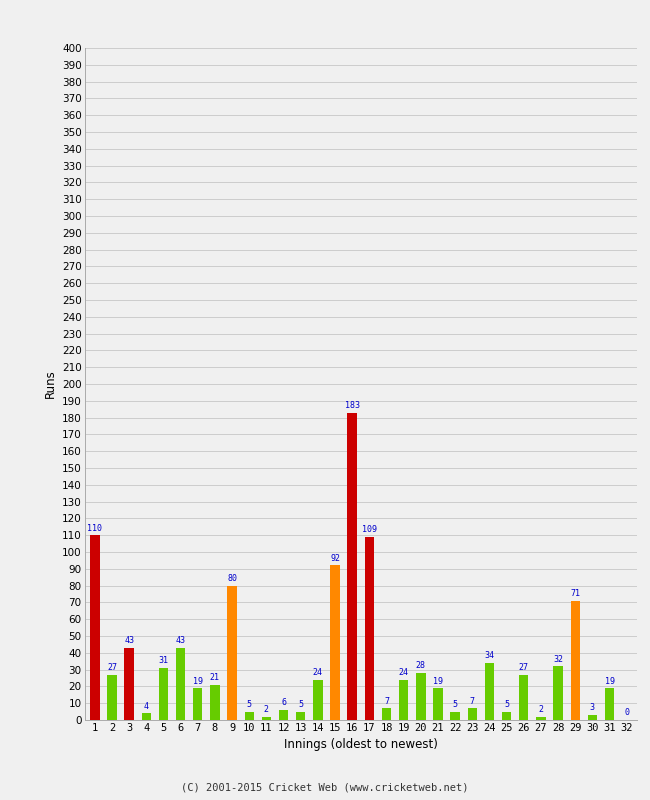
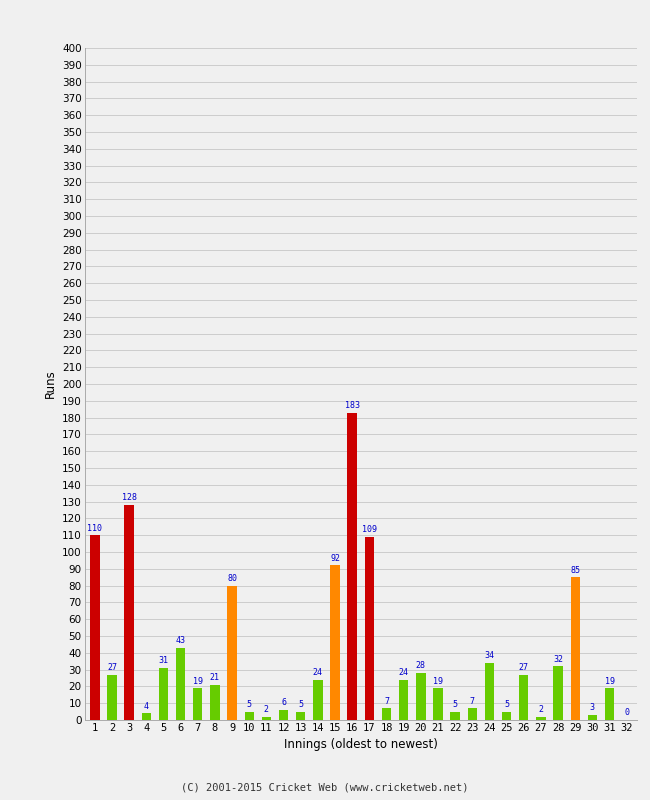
3: 43 -> 128
29: 71 -> 85
